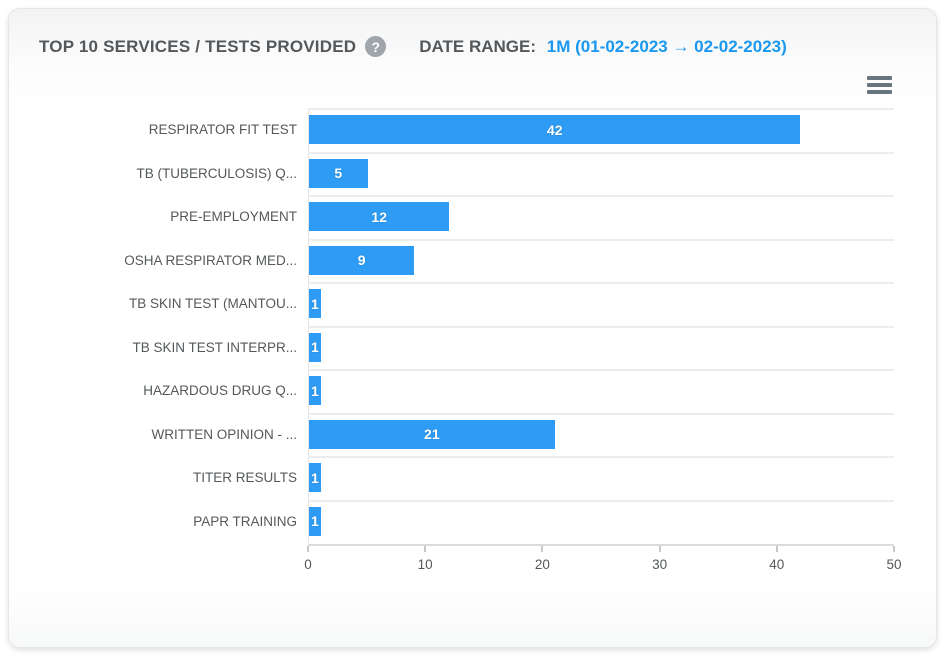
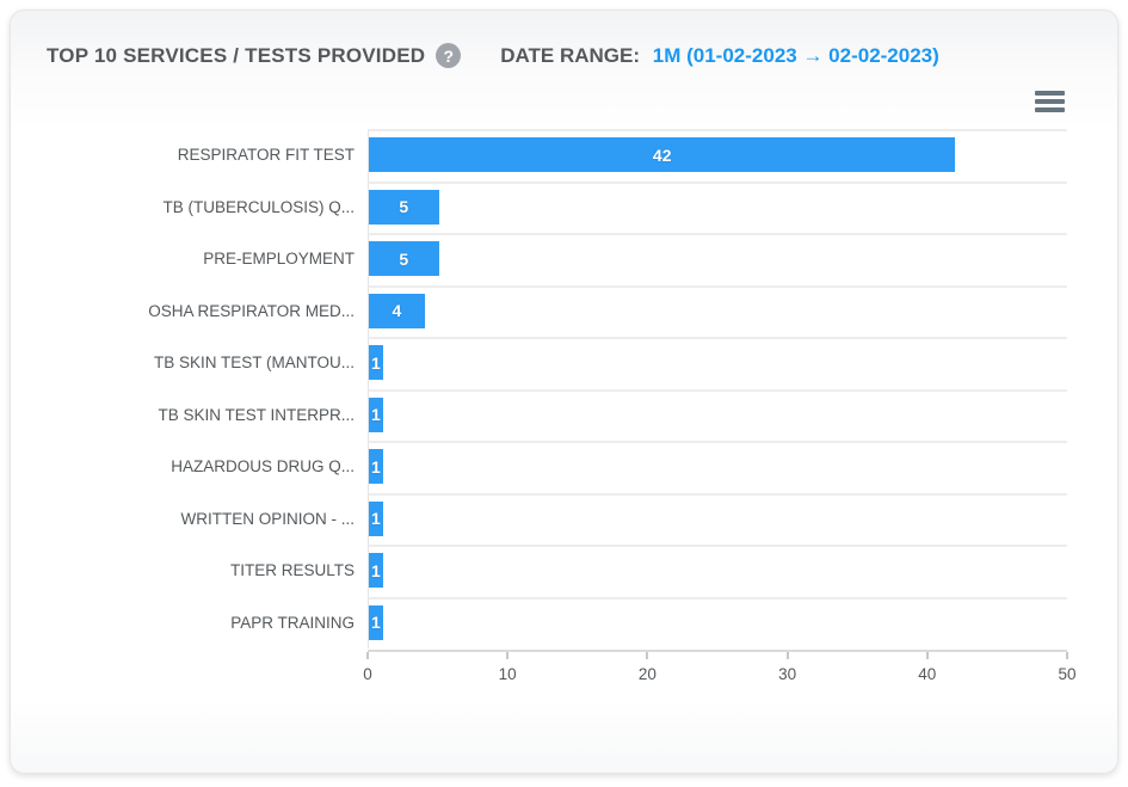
PRE-EMPLOYMENT: 12 -> 5
OSHA RESPIRATOR MED...: 9 -> 4
WRITTEN OPINION - ...: 21 -> 1
